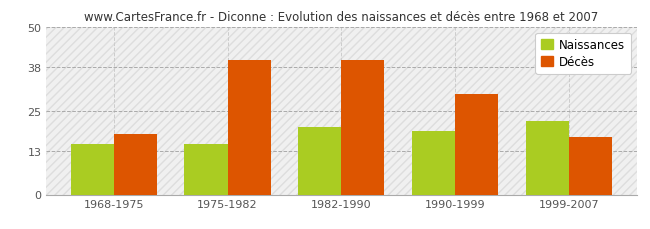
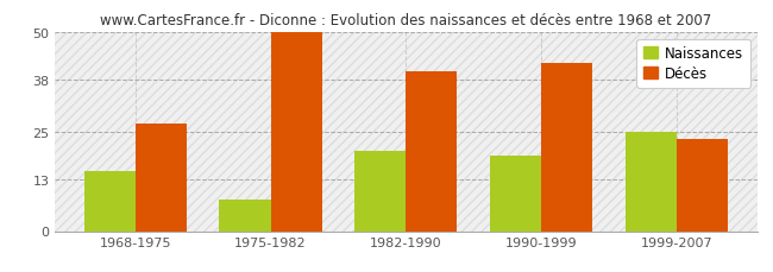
Décès/1968-1975: 18 -> 27
Naissances/1975-1982: 15 -> 8
Décès/1975-1982: 40 -> 50
Décès/1990-1999: 30 -> 42
Naissances/1999-2007: 22 -> 25
Décès/1999-2007: 17 -> 23
